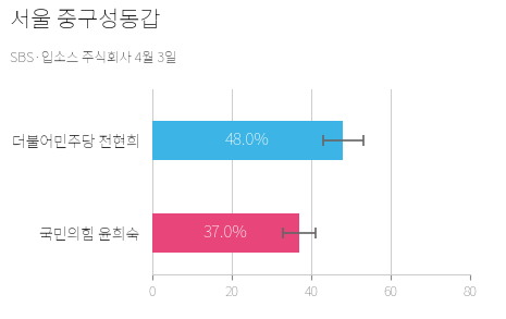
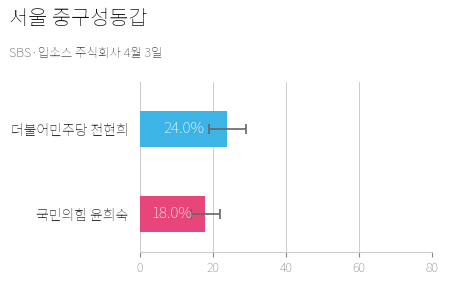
더불어민주당 전현희: 48.0% -> 24.0%
국민의힘 윤희숙: 37.0% -> 18.0%
